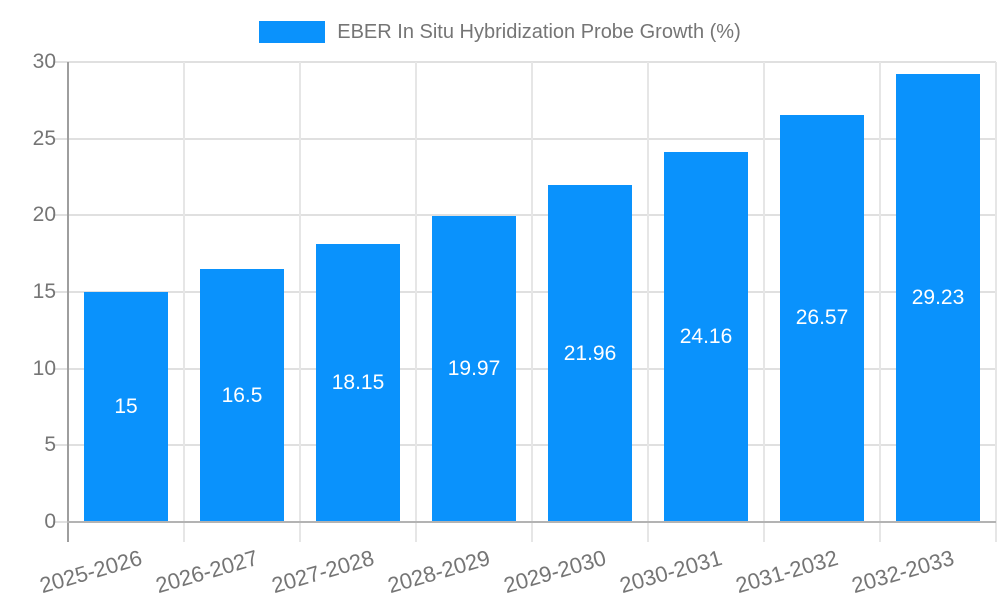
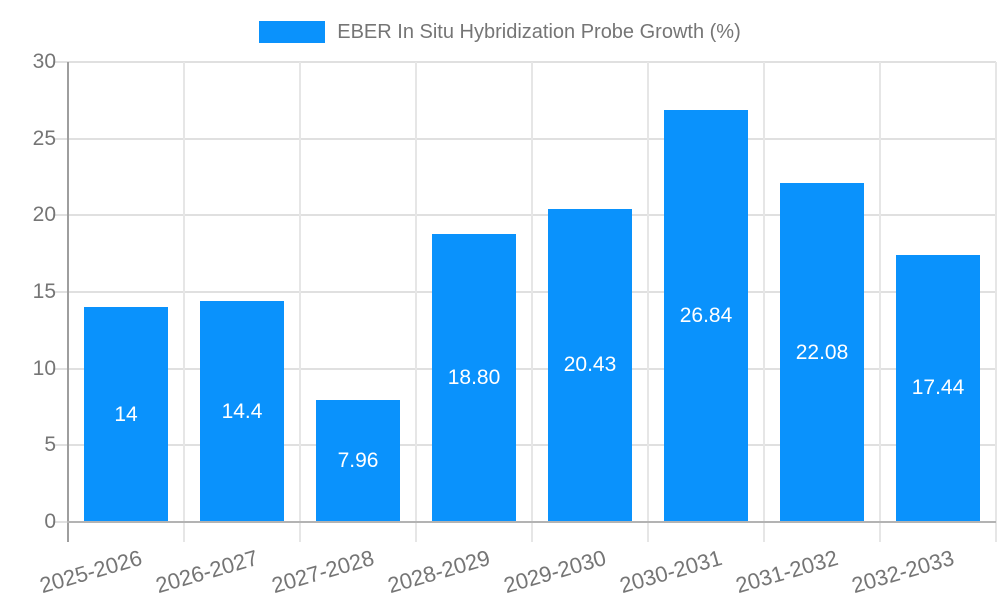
2025-2026: 15 -> 14
2026-2027: 16.5 -> 14.4
2027-2028: 18.15 -> 7.96
2028-2029: 19.97 -> 18.80
2029-2030: 21.96 -> 20.43
2030-2031: 24.16 -> 26.84
2031-2032: 26.57 -> 22.08
2032-2033: 29.23 -> 17.44
